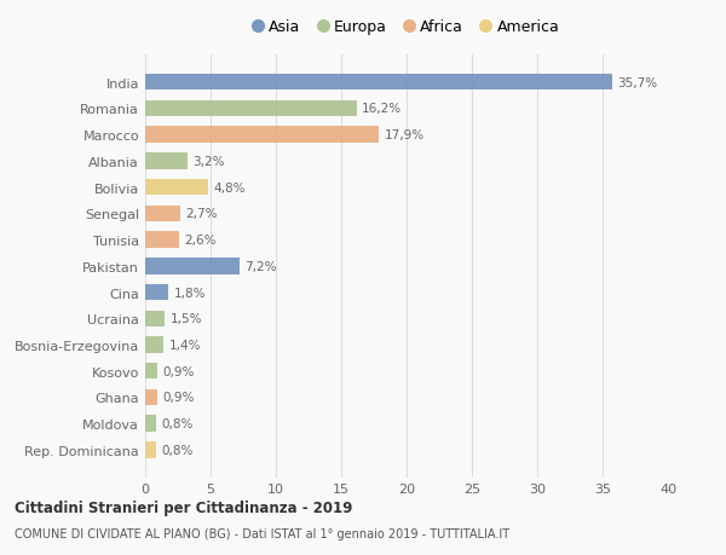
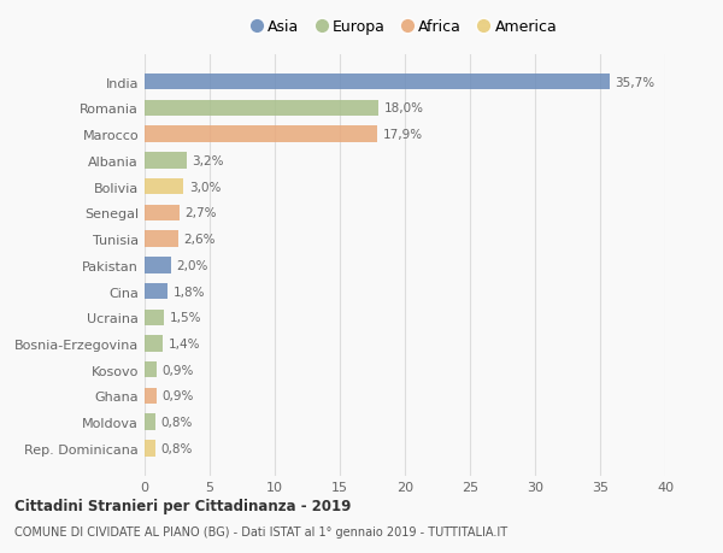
Romania: 16,2% -> 18,0%
Bolivia: 4,8% -> 3,0%
Pakistan: 7,2% -> 2,0%
